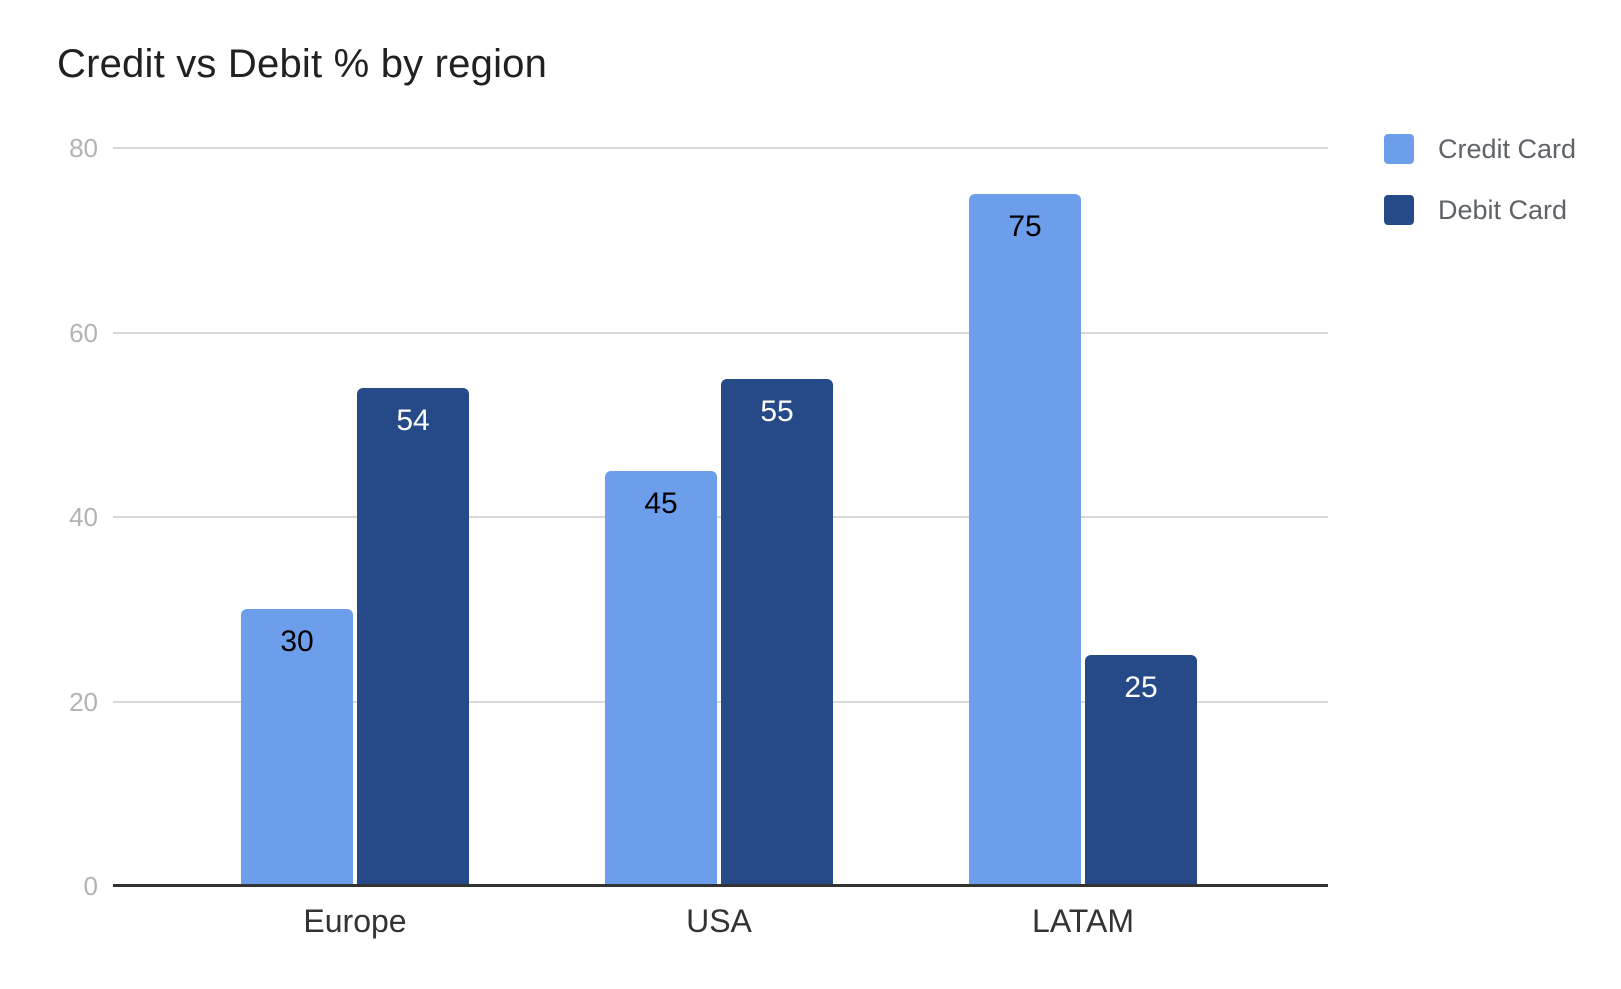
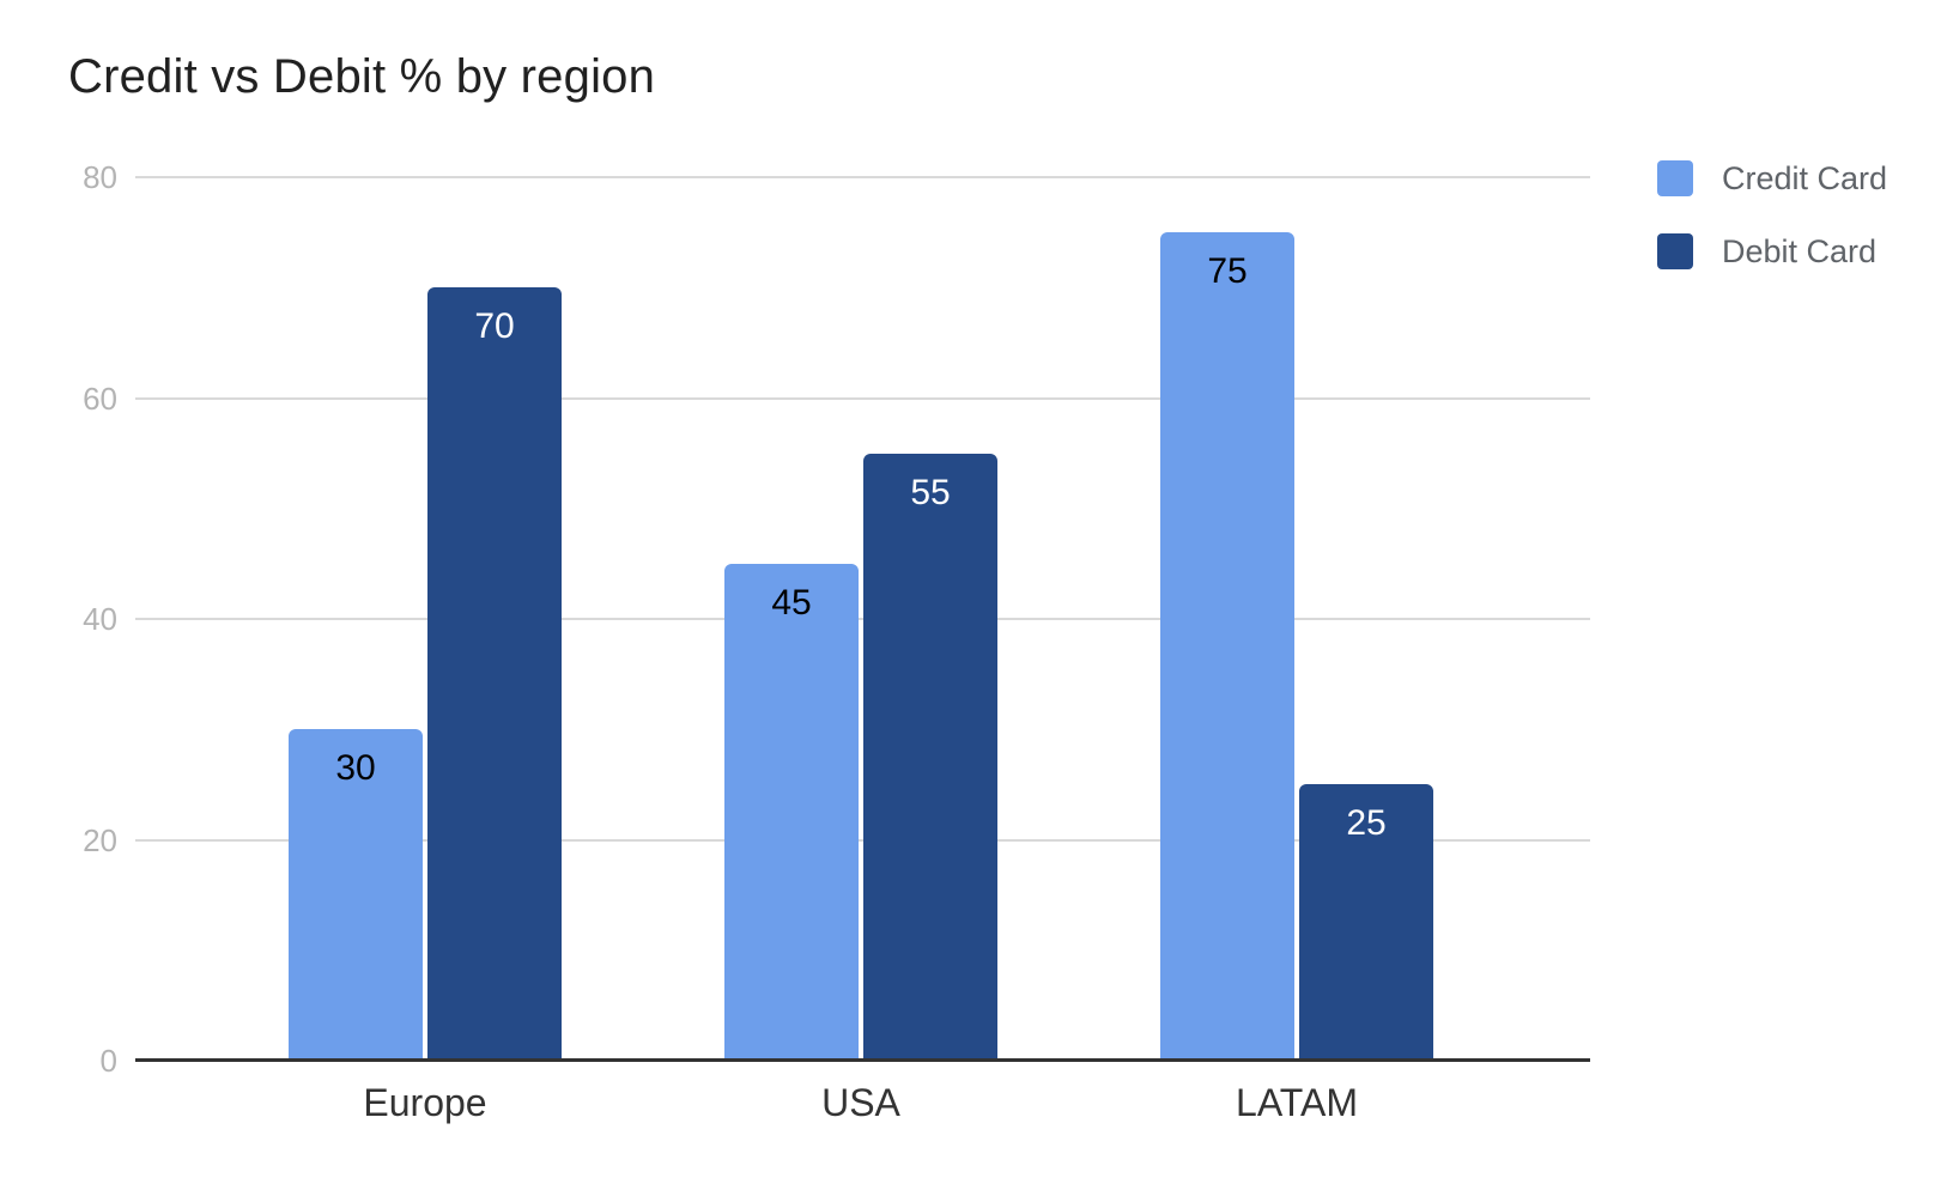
Debit Card/Europe: 54 -> 70
